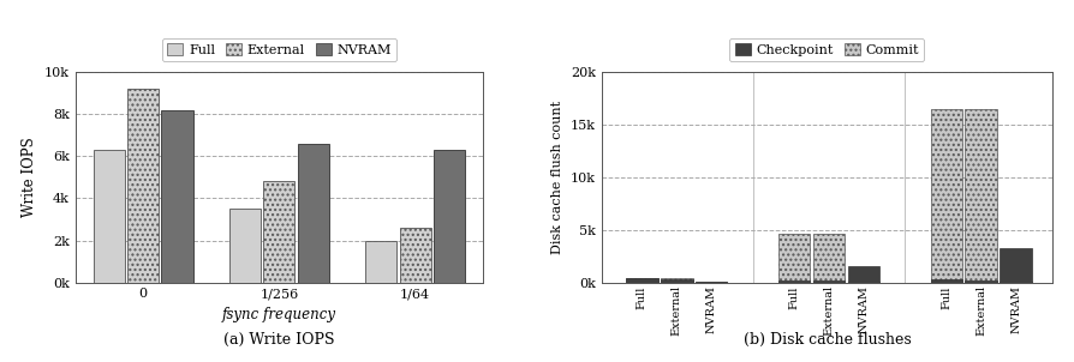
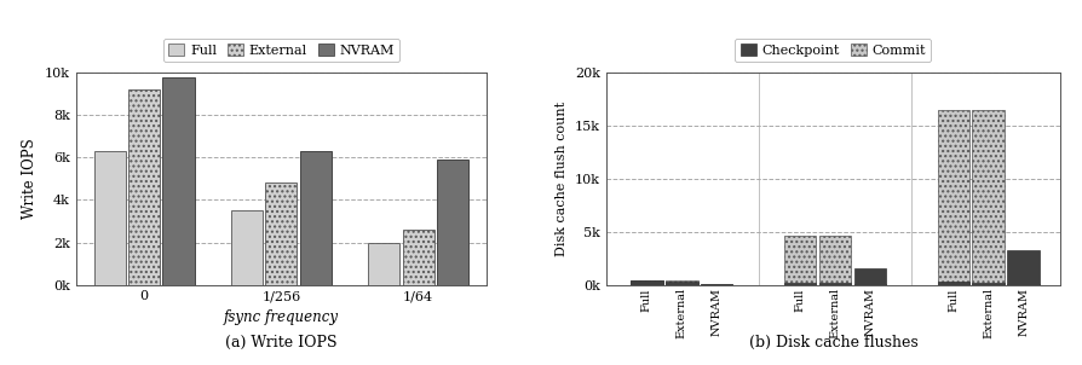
NVRAM/0: 8.2k -> 9.8k
NVRAM/1/256: 6.6k -> 6.3k
NVRAM/1/64: 6.3k -> 5.9k
